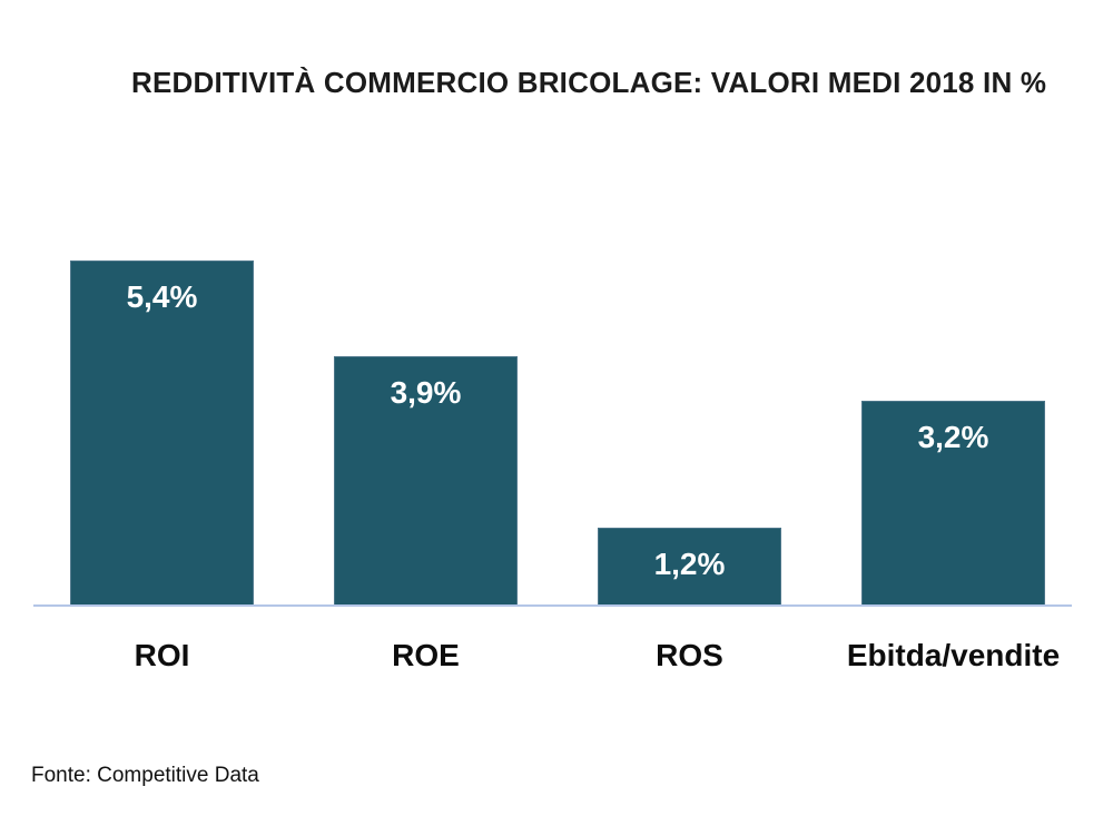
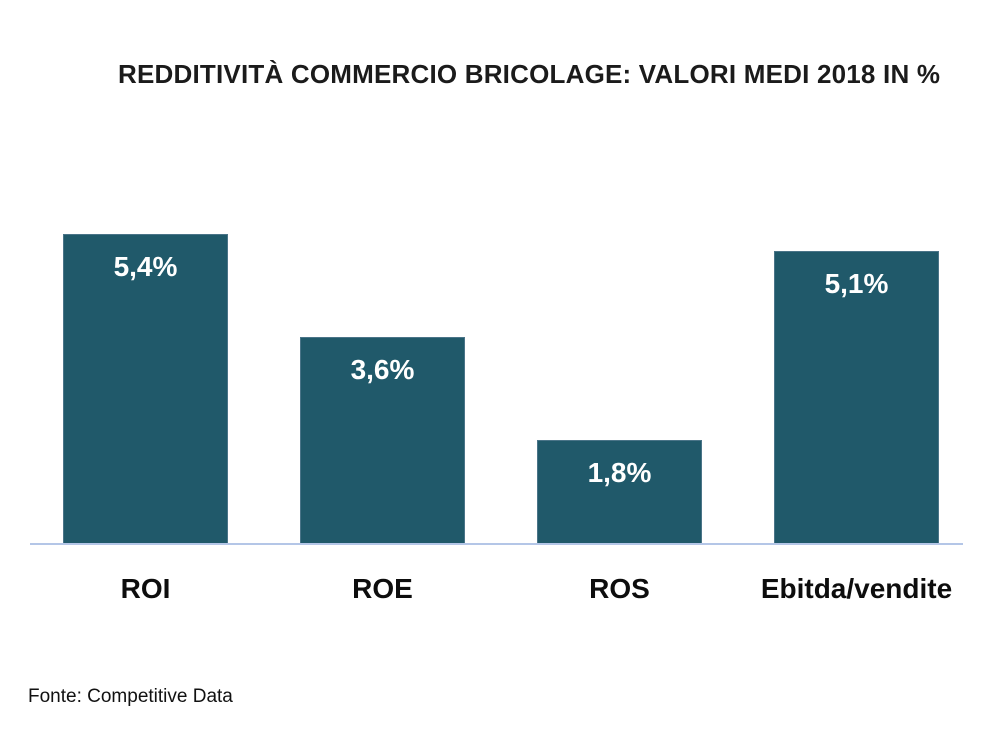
ROE: 3,9% -> 3,6%
ROS: 1,2% -> 1,8%
Ebitda/vendite: 3,2% -> 5,1%
